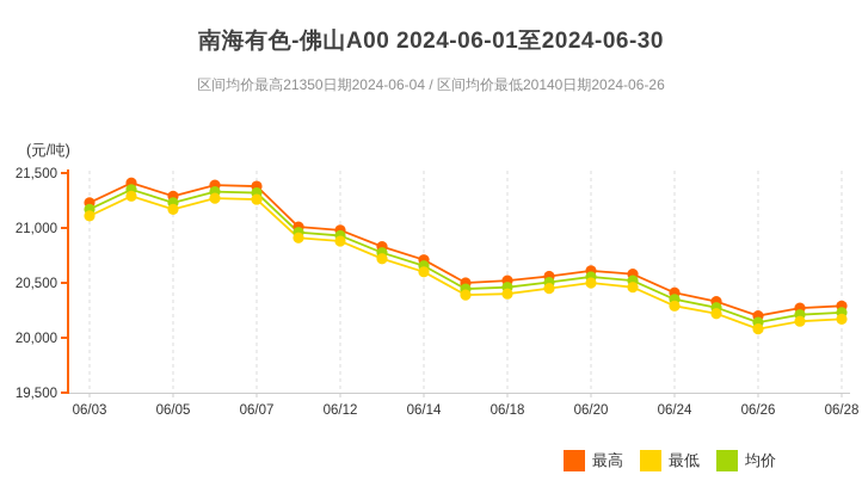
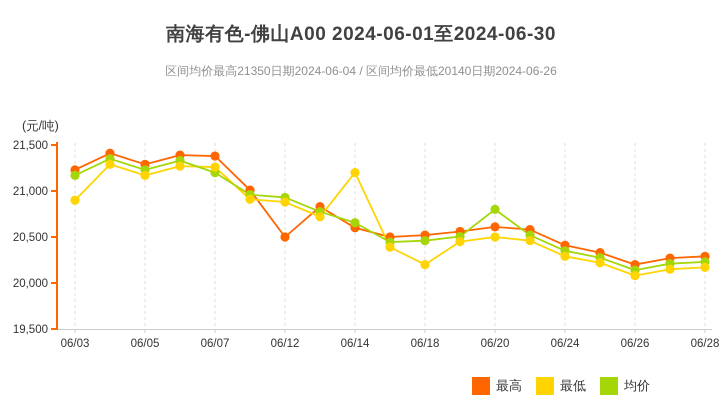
最低/06/03: 21100 -> 20900
均价/06/07: 21300 -> 21200
最高/06/12: 21000 -> 20500
最高/06/14: 20700 -> 20600
最低/06/14: 20600 -> 21200
最低/06/18: 20400 -> 20200
均价/06/20: 20600 -> 20800
